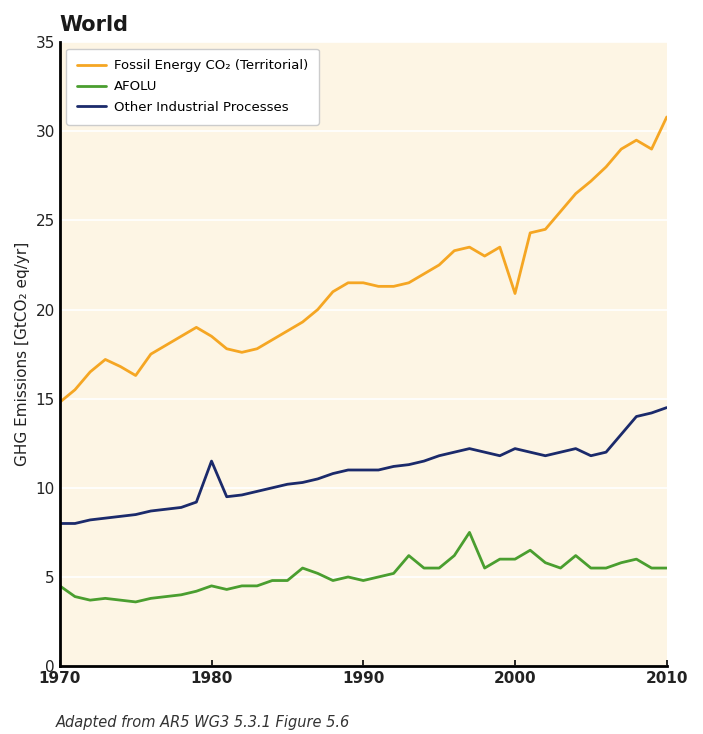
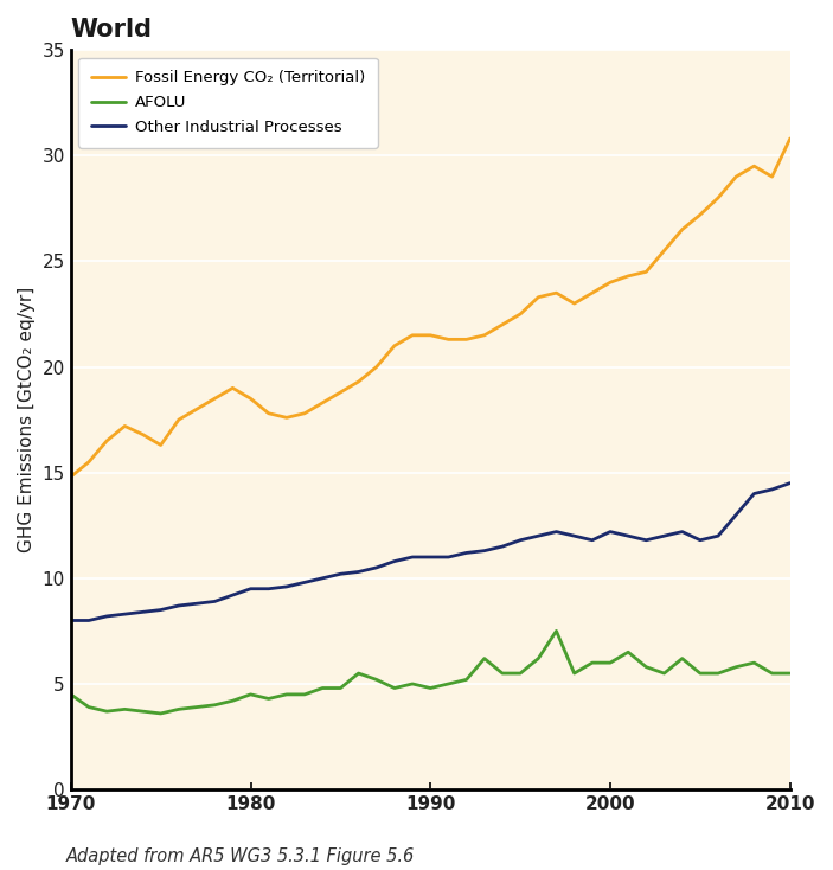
Other Industrial Processes/1980: 11.5 -> 9.5
Fossil Energy CO₂ (Territorial)/2000: 20.9 -> 24.0
